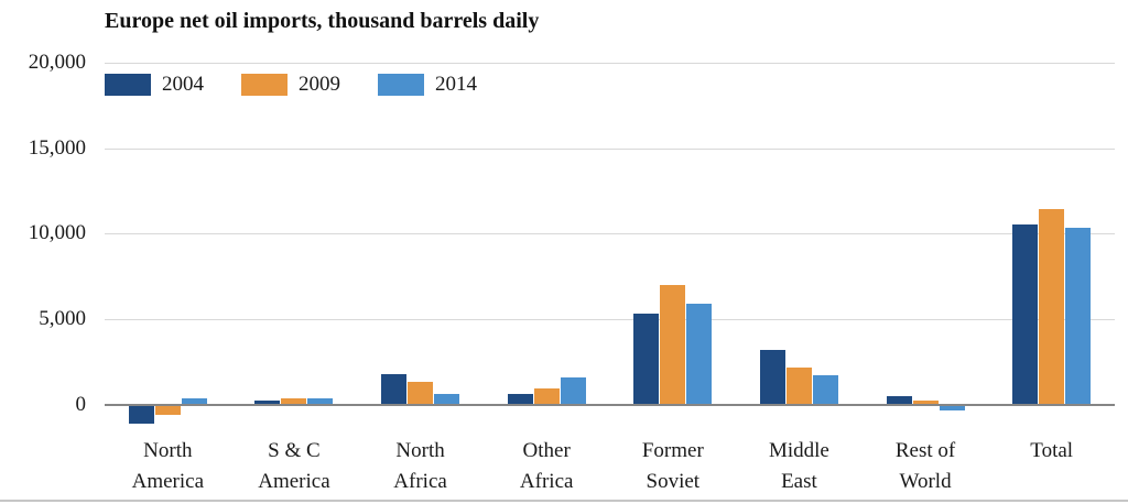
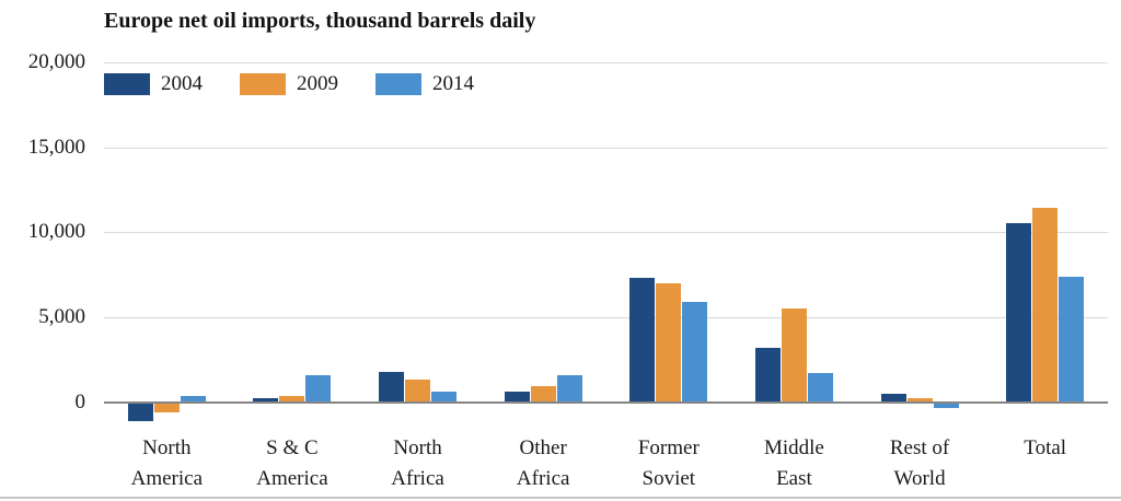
2014/S & C America: 300 -> 1600
2004/Former Soviet: 5300 -> 7300
2009/Middle East: 2200 -> 5500
2014/Total: 10300 -> 7400
